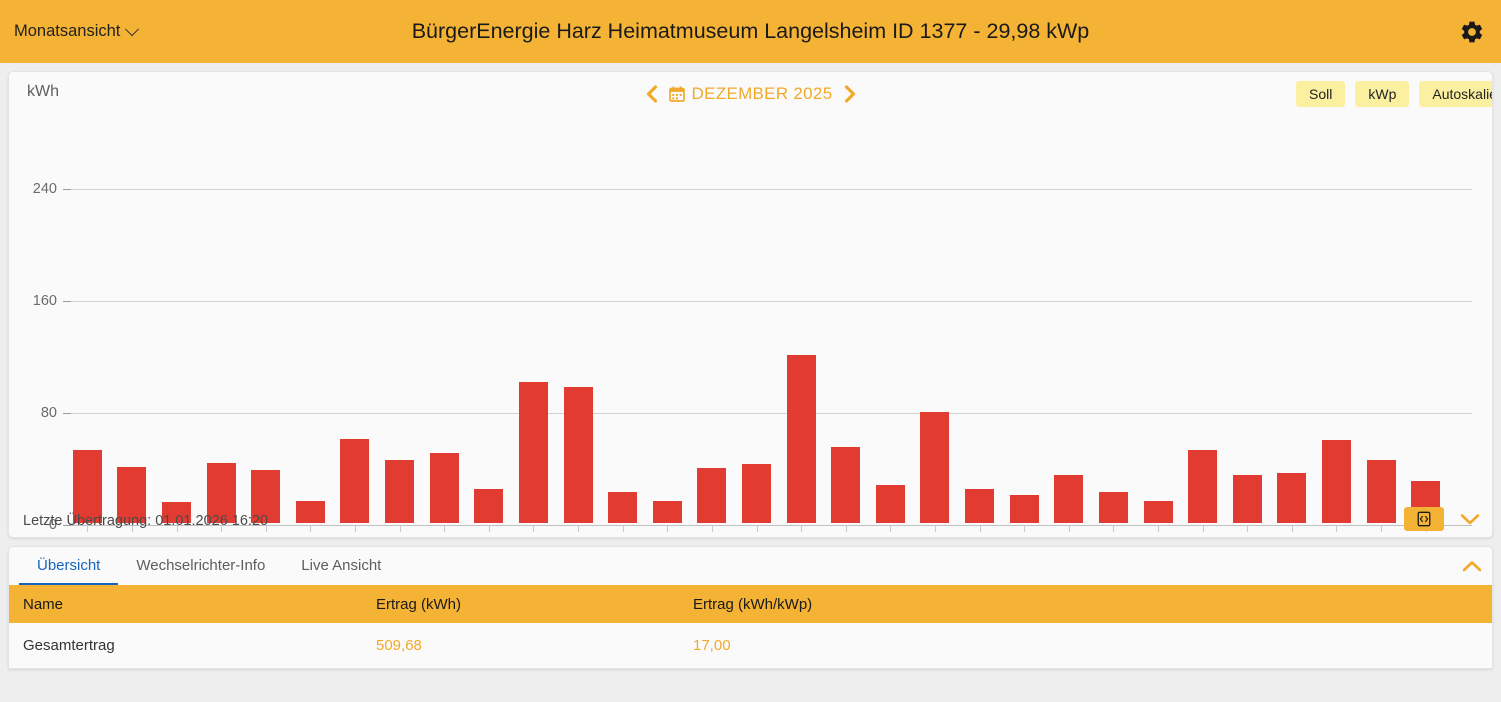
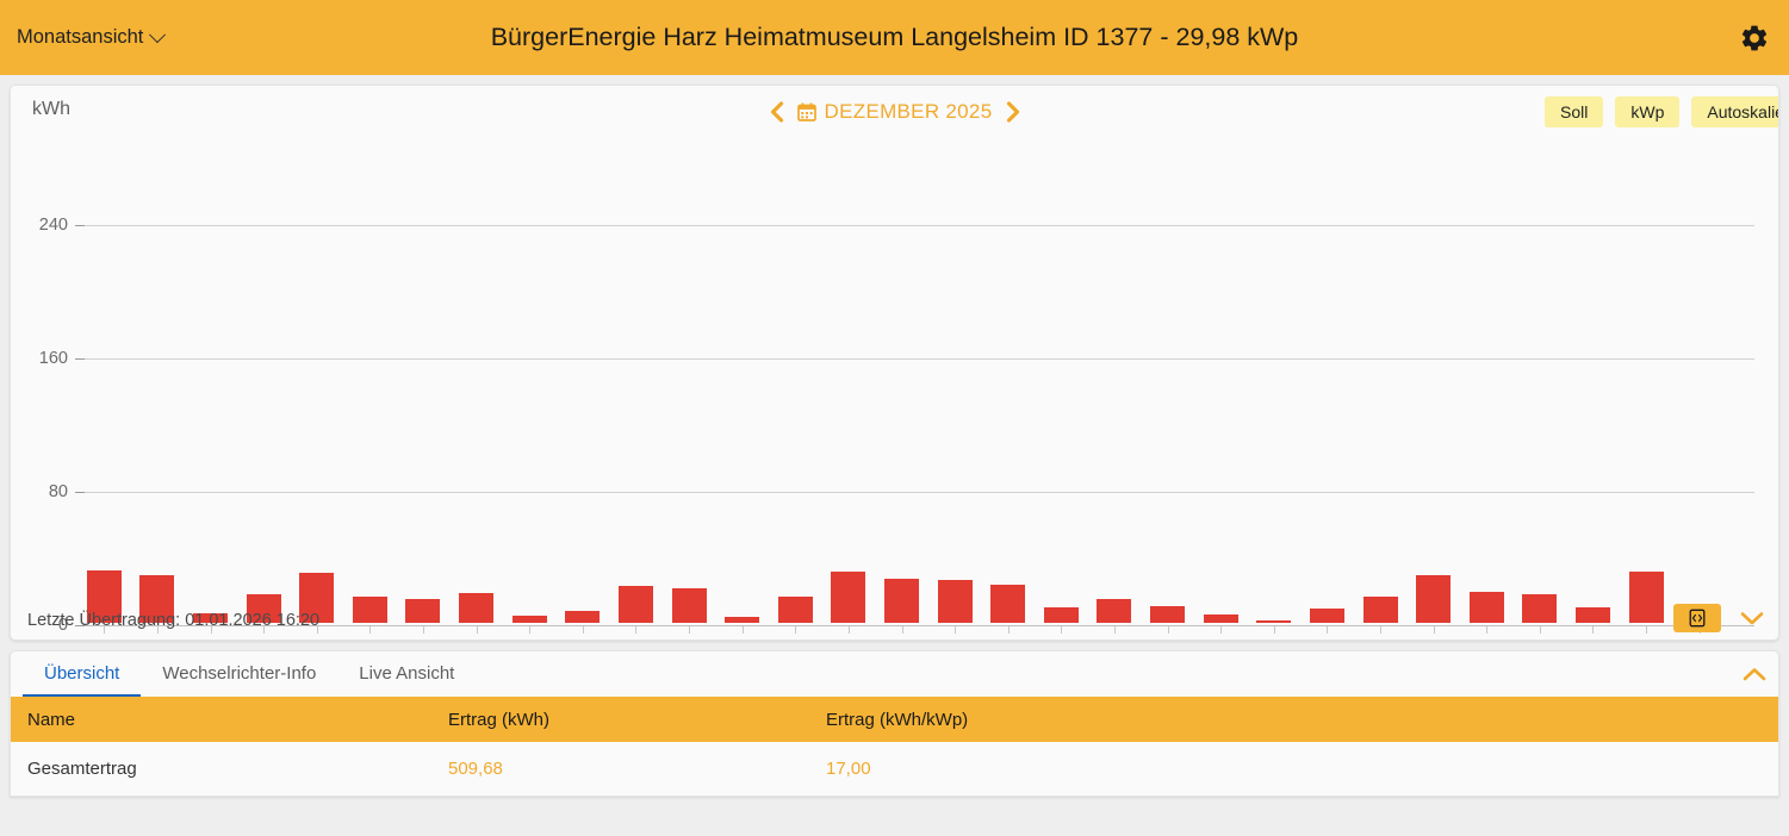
1: 52 -> 32
2: 40 -> 28
3: 15 -> 6
4: 43 -> 18
5: 38 -> 30
7: 60 -> 14
8: 45 -> 18
9: 50 -> 4
10: 24 -> 7
11: 101 -> 22
12: 97 -> 21
13: 22 -> 4
15: 39 -> 30
16: 42 -> 26
17: 120 -> 26
18: 54 -> 23
19: 27 -> 10
20: 79 -> 14
21: 24 -> 10
22: 20 -> 5
23: 34 -> 1
24: 22 -> 8
26: 52 -> 28
27: 34 -> 18
28: 36 -> 18
29: 59 -> 9
30: 45 -> 31
31: 30 -> 7
